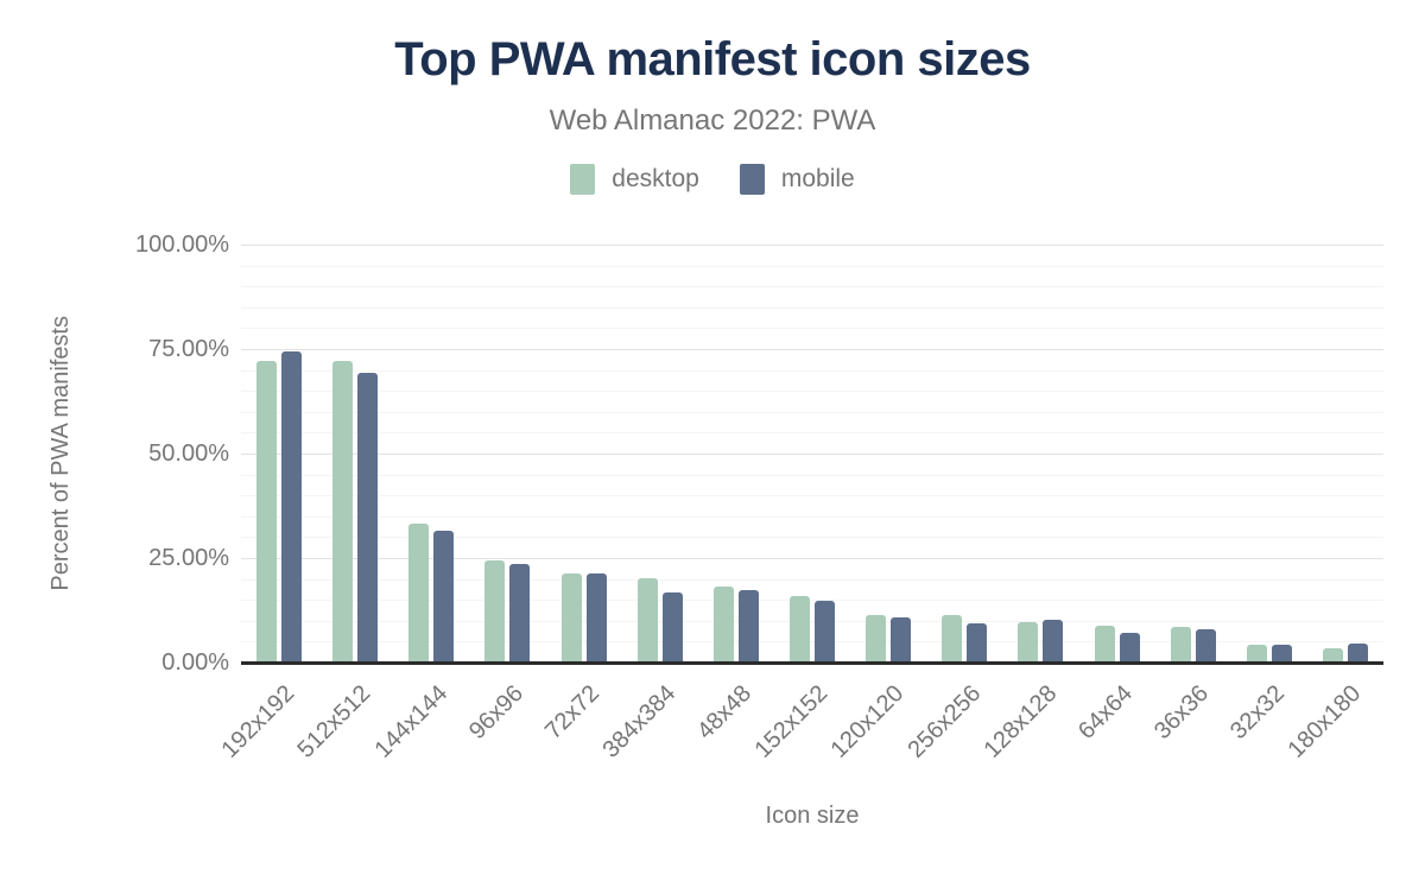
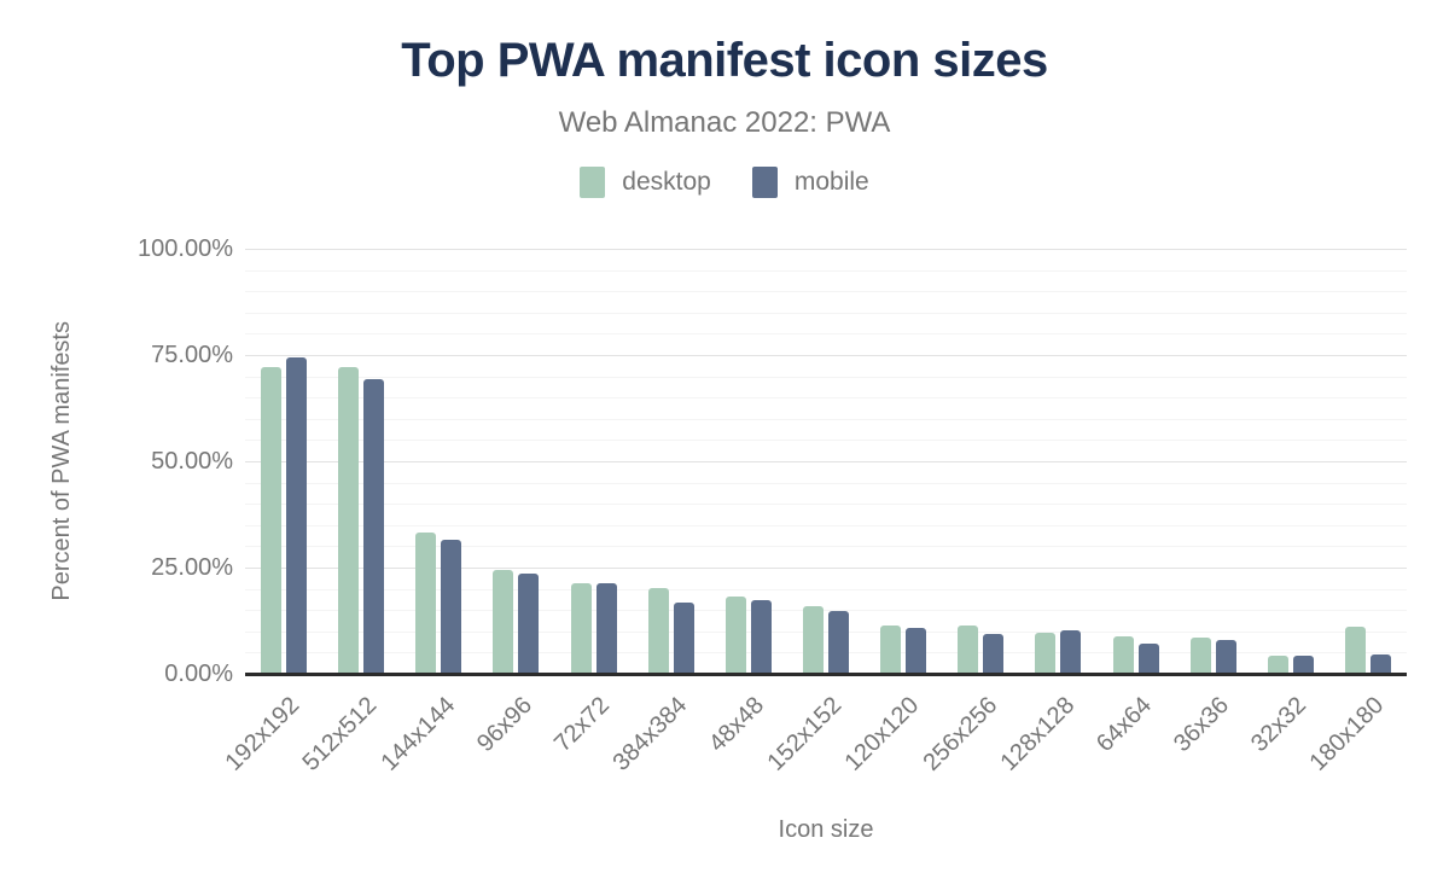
desktop/180x180: 3% -> 11%
